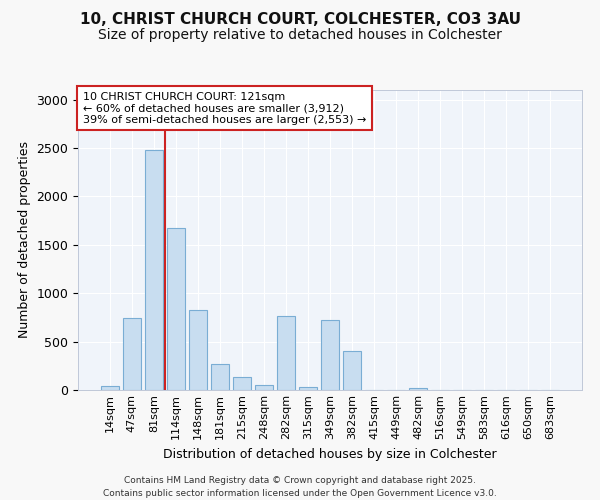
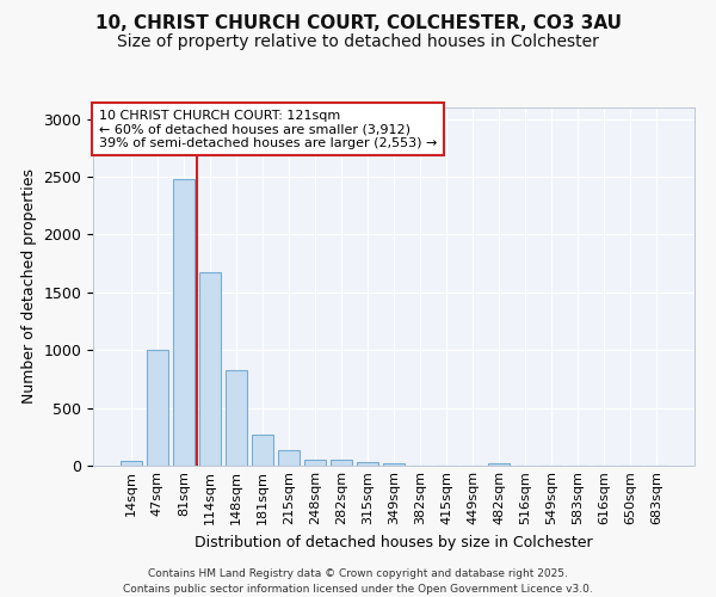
47sqm: 740 -> 1000
282sqm: 760 -> 50
349sqm: 720 -> 20
382sqm: 400 -> 0
